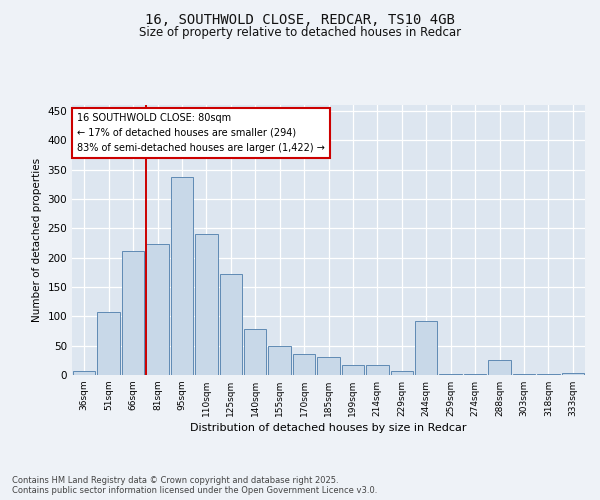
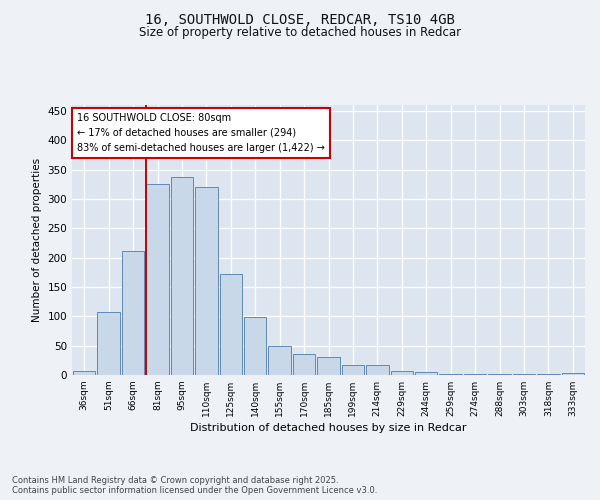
81sqm: 224 -> 325
110sqm: 240 -> 320
140sqm: 78 -> 98
244sqm: 92 -> 5
288sqm: 26 -> 2
